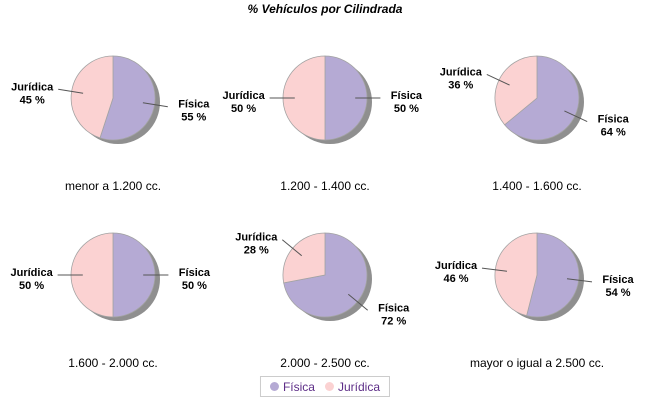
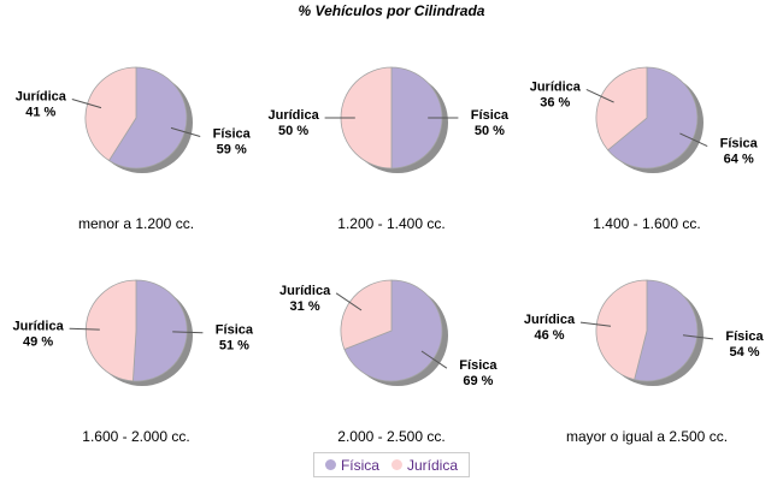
menor a 1.200 cc./Física: 55 -> 59
menor a 1.200 cc./Jurídica: 45 -> 41
1.600 - 2.000 cc./Física: 50 -> 51
1.600 - 2.000 cc./Jurídica: 50 -> 49
2.000 - 2.500 cc./Física: 72 -> 69
2.000 - 2.500 cc./Jurídica: 28 -> 31
